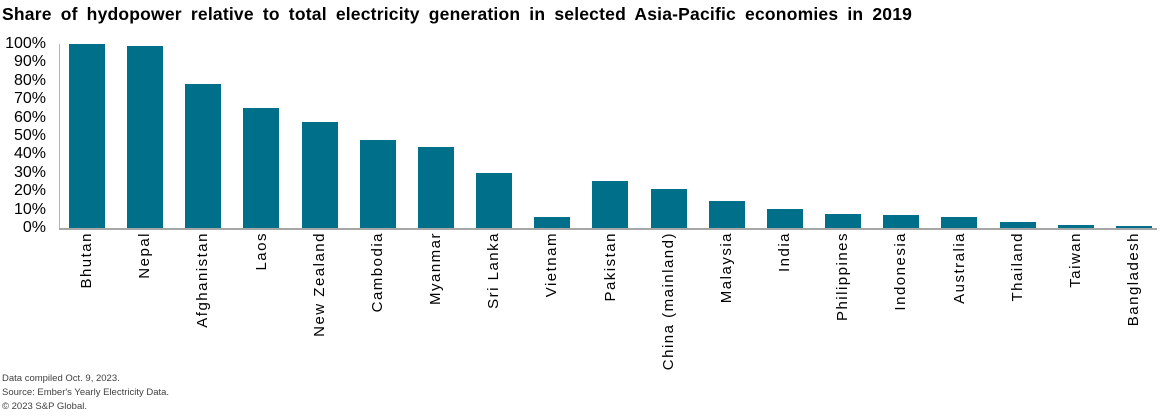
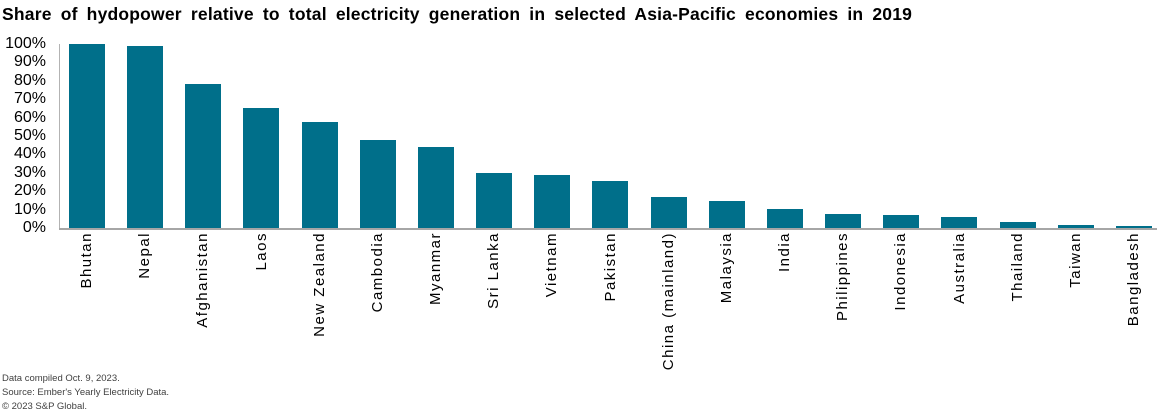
Vietnam: 6% -> 29%
China (mainland): 21% -> 17%
